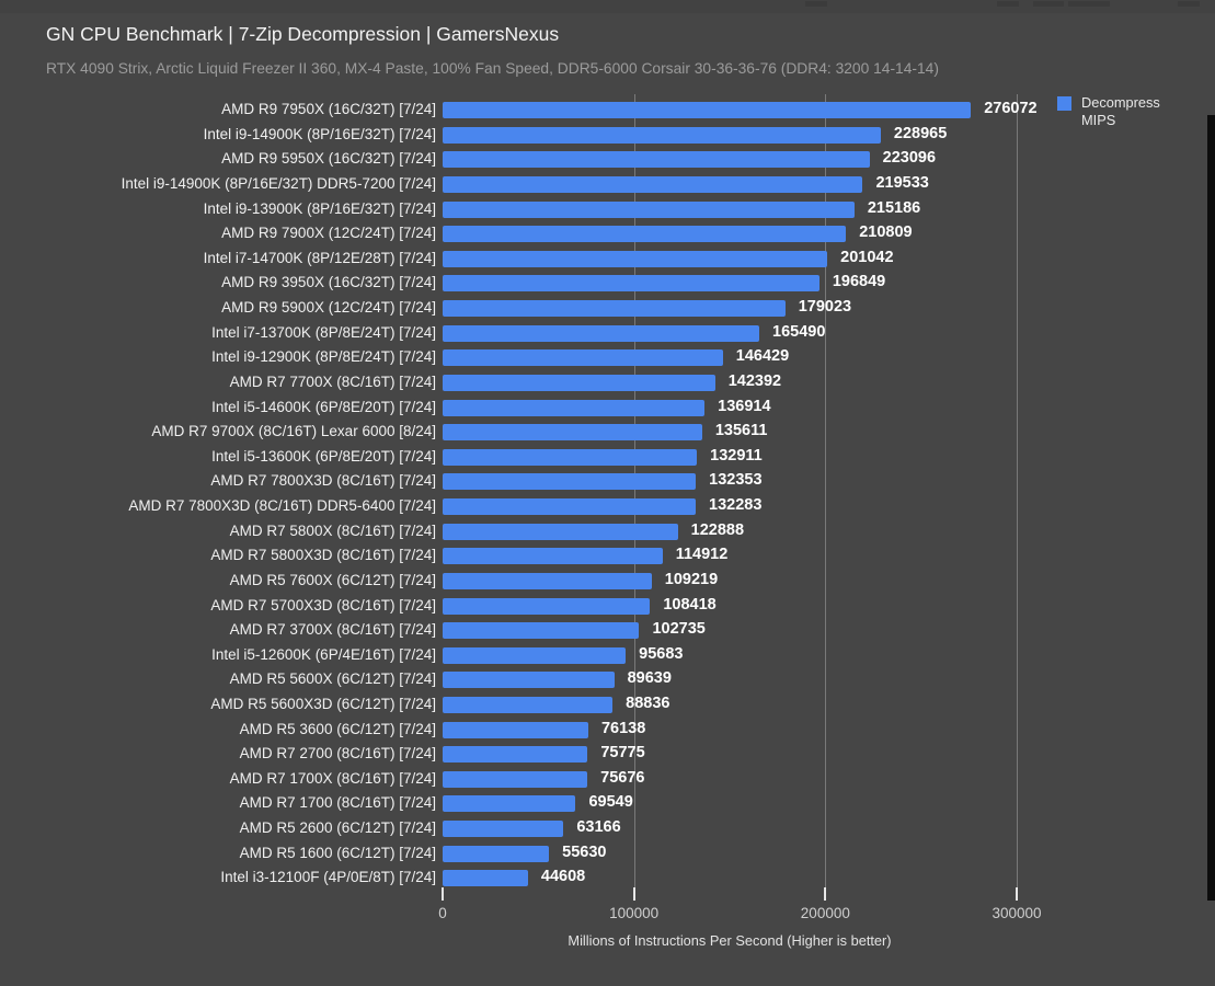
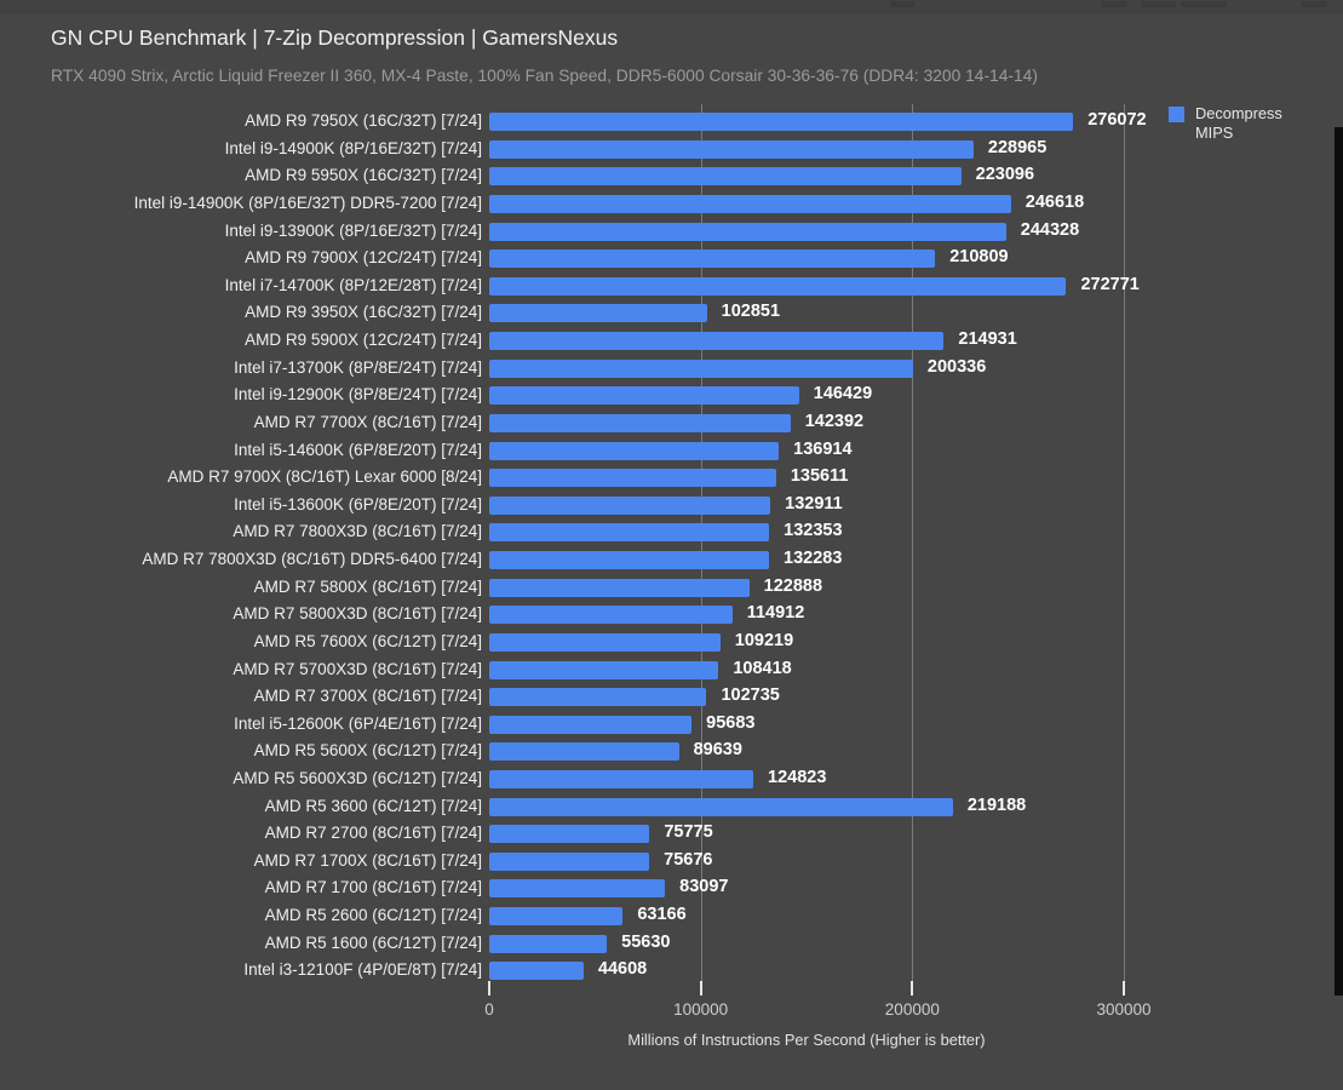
Intel i9-14900K (8P/16E/32T) DDR5-7200 [7/24]: 219533 -> 246618
Intel i9-13900K (8P/16E/32T) [7/24]: 215186 -> 244328
Intel i7-14700K (8P/12E/28T) [7/24]: 201042 -> 272771
AMD R9 3950X (16C/32T) [7/24]: 196849 -> 102851
AMD R9 5900X (12C/24T) [7/24]: 179023 -> 214931
Intel i7-13700K (8P/8E/24T) [7/24]: 165490 -> 200336
AMD R5 5600X3D (6C/12T) [7/24]: 88836 -> 124823
AMD R5 3600 (6C/12T) [7/24]: 76138 -> 219188
AMD R7 1700 (8C/16T) [7/24]: 69549 -> 83097
